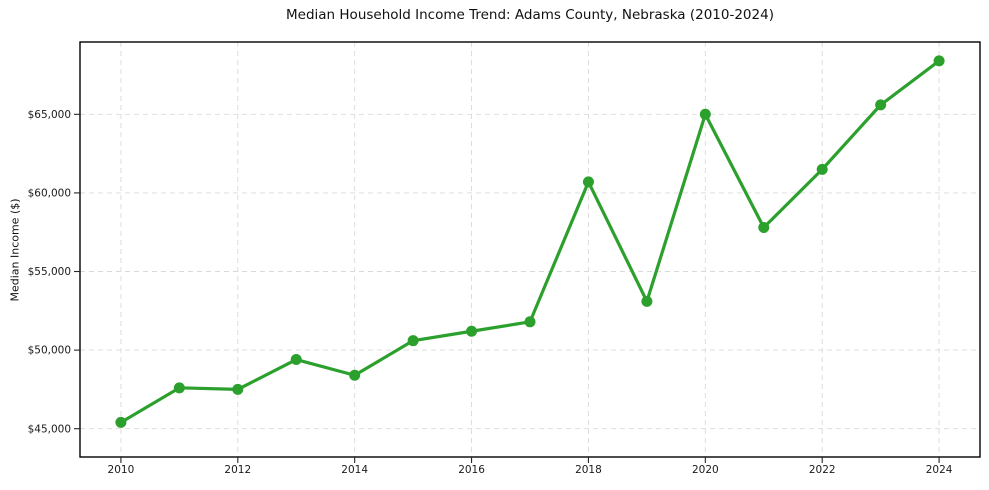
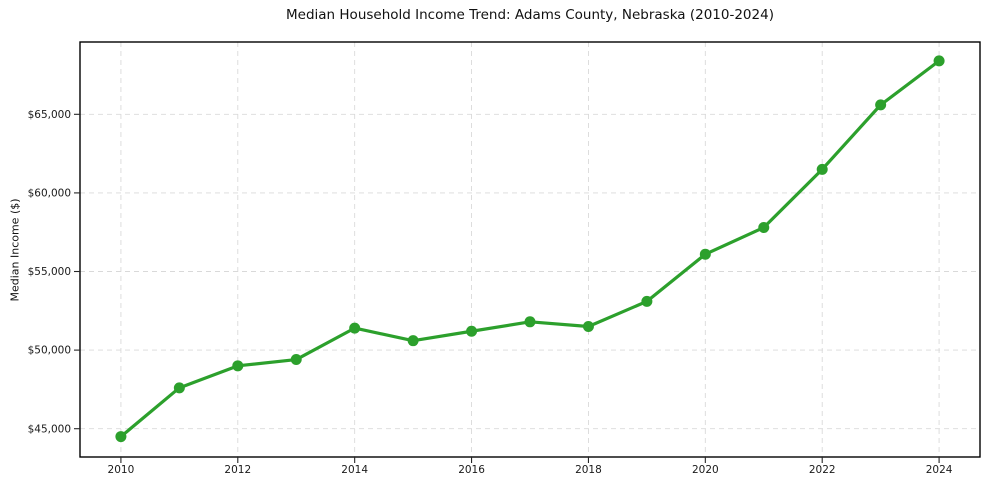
2010: $45400 -> $44500
2012: $47500 -> $49000
2014: $48400 -> $51400
2018: $60700 -> $51500
2020: $65000 -> $56100
